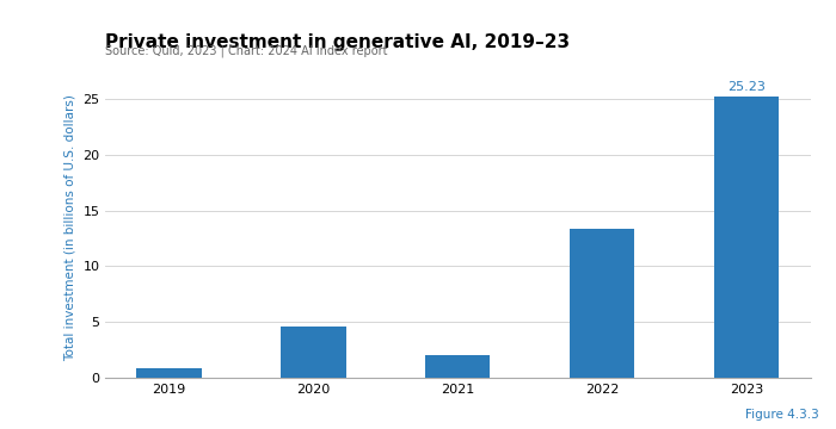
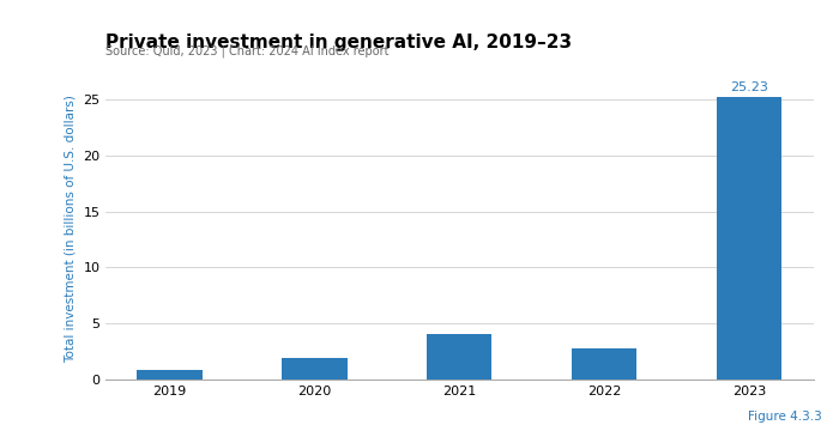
2020: 4.6 -> 1.9
2021: 2.0 -> 4.0
2022: 13.4 -> 2.8
